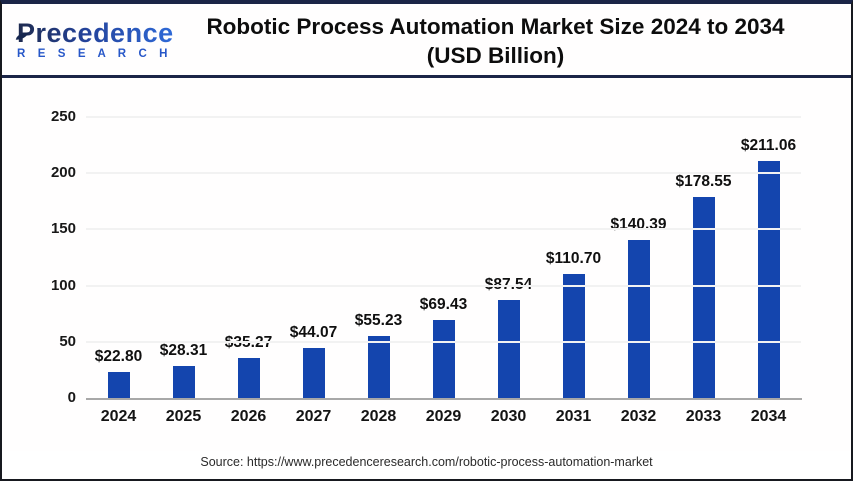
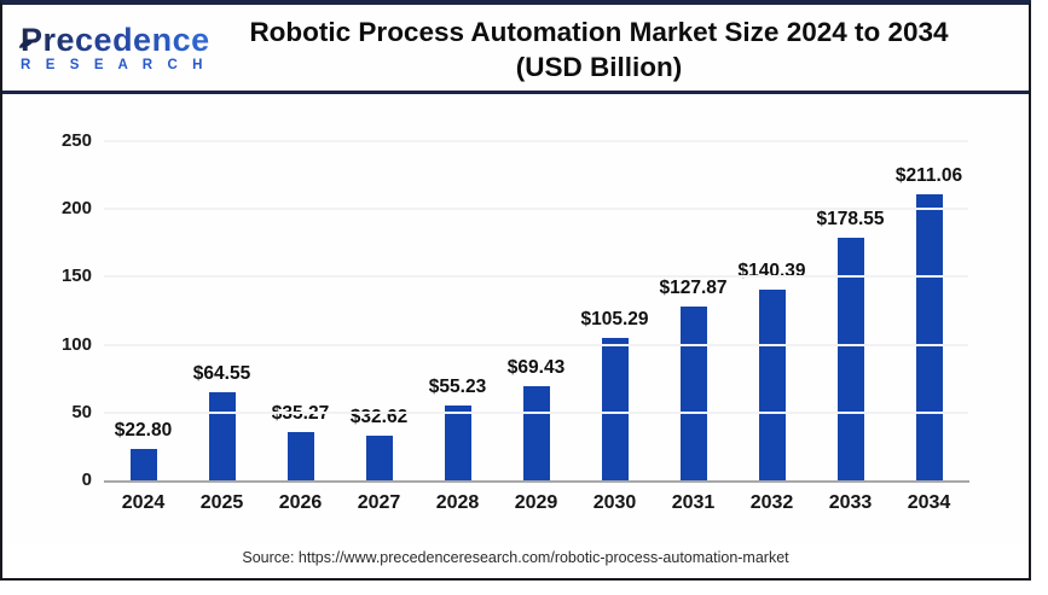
2025: $28.31 -> $64.55
2027: $44.07 -> $32.62
2030: $87.54 -> $105.29
2031: $110.70 -> $127.87
